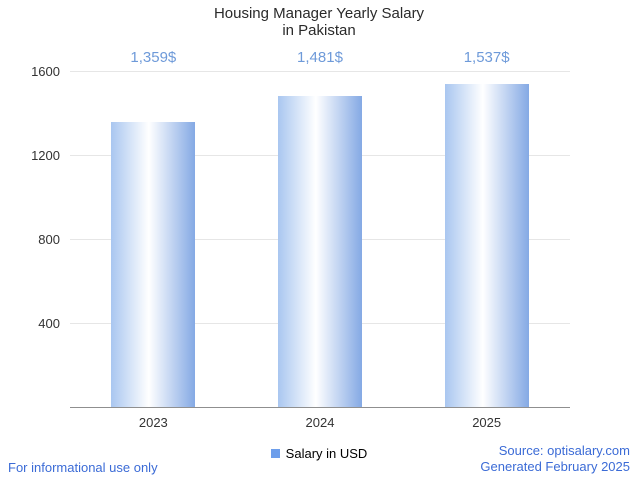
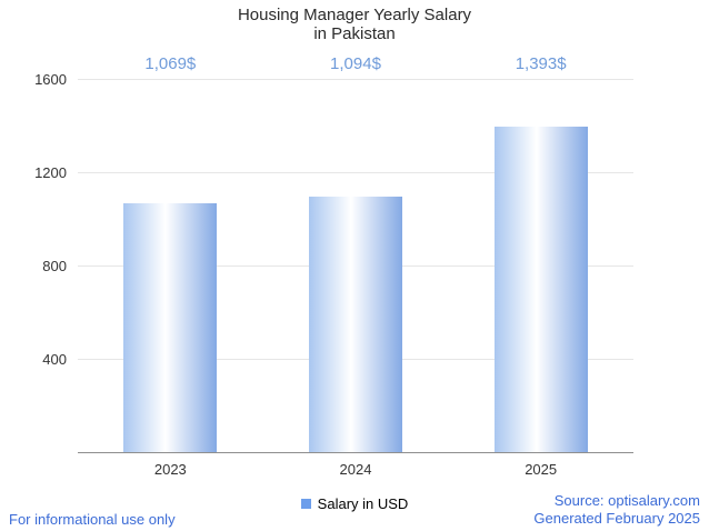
2023: 1,359 -> 1,069
2024: 1,481 -> 1,094
2025: 1,537 -> 1,393
